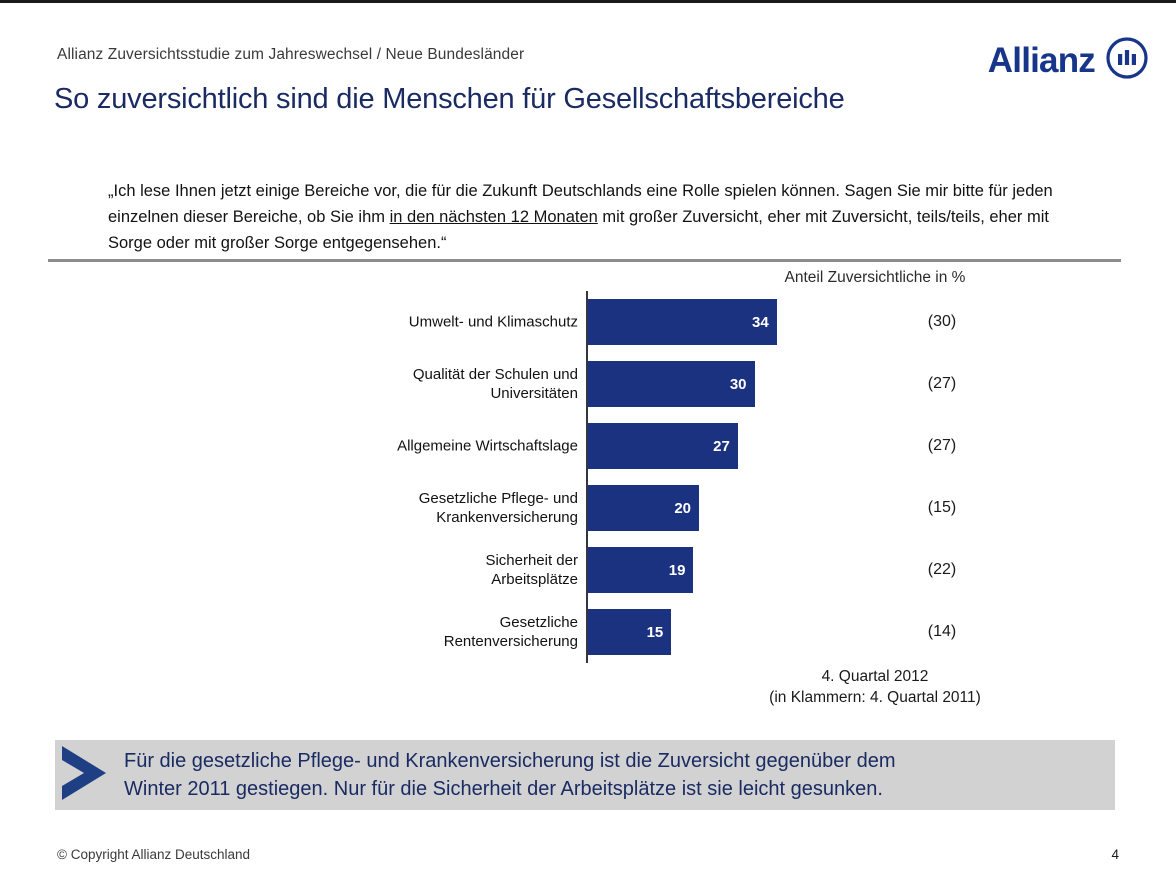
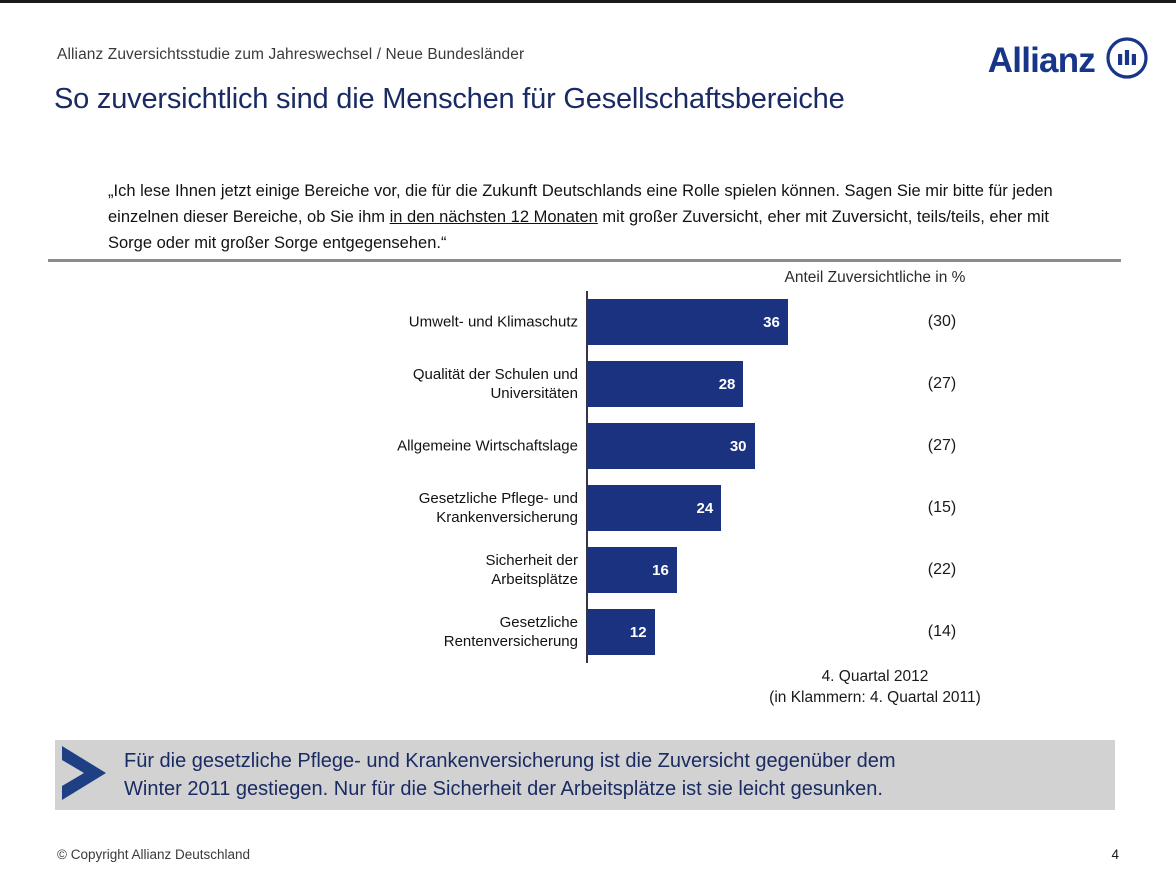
4. Quartal 2012/Umwelt- und Klimaschutz: 34 -> 36
4. Quartal 2012/Qualität der Schulen und Universitäten: 30 -> 28
4. Quartal 2012/Allgemeine Wirtschaftslage: 27 -> 30
4. Quartal 2012/Gesetzliche Pflege- und Krankenversicherung: 20 -> 24
4. Quartal 2012/Sicherheit der Arbeitsplätze: 19 -> 16
4. Quartal 2012/Gesetzliche Rentenversicherung: 15 -> 12
